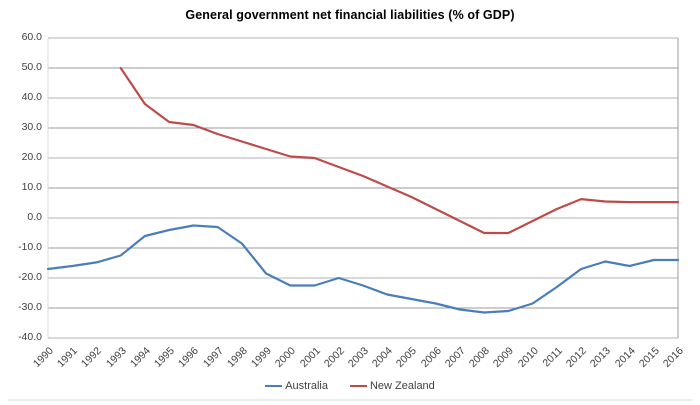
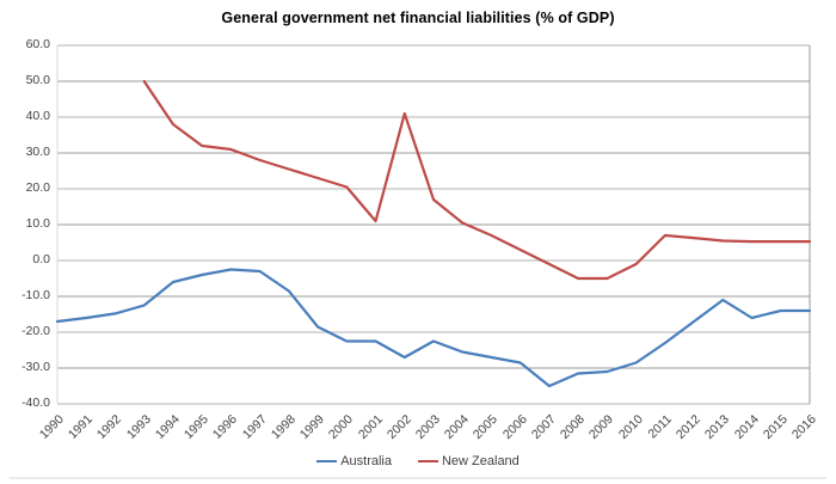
New Zealand/2001: 20 -> 11
Australia/2002: -20 -> -27
New Zealand/2002: 17 -> 41
New Zealand/2003: 14 -> 17
Australia/2007: -30 -> -35
New Zealand/2011: 3 -> 7
Australia/2013: -14 -> -11
